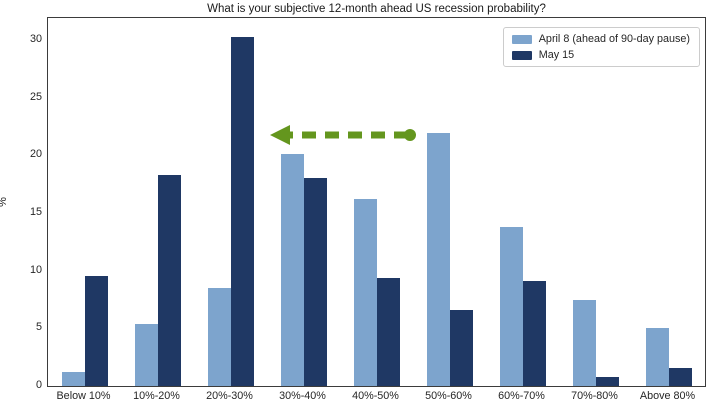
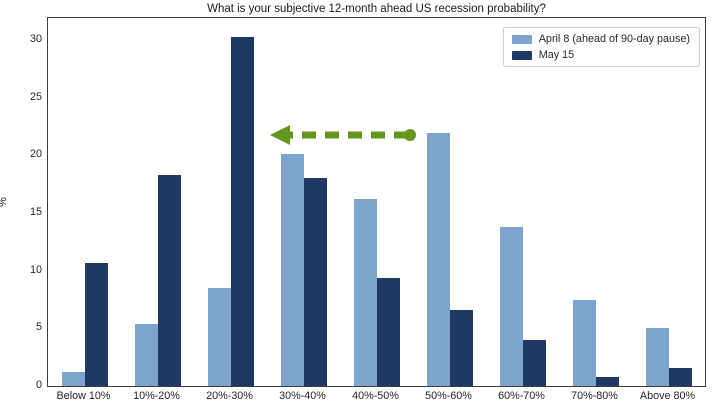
May 15/Below 10%: 9.5 -> 10.7
May 15/60%-70%: 9.1 -> 4.0
